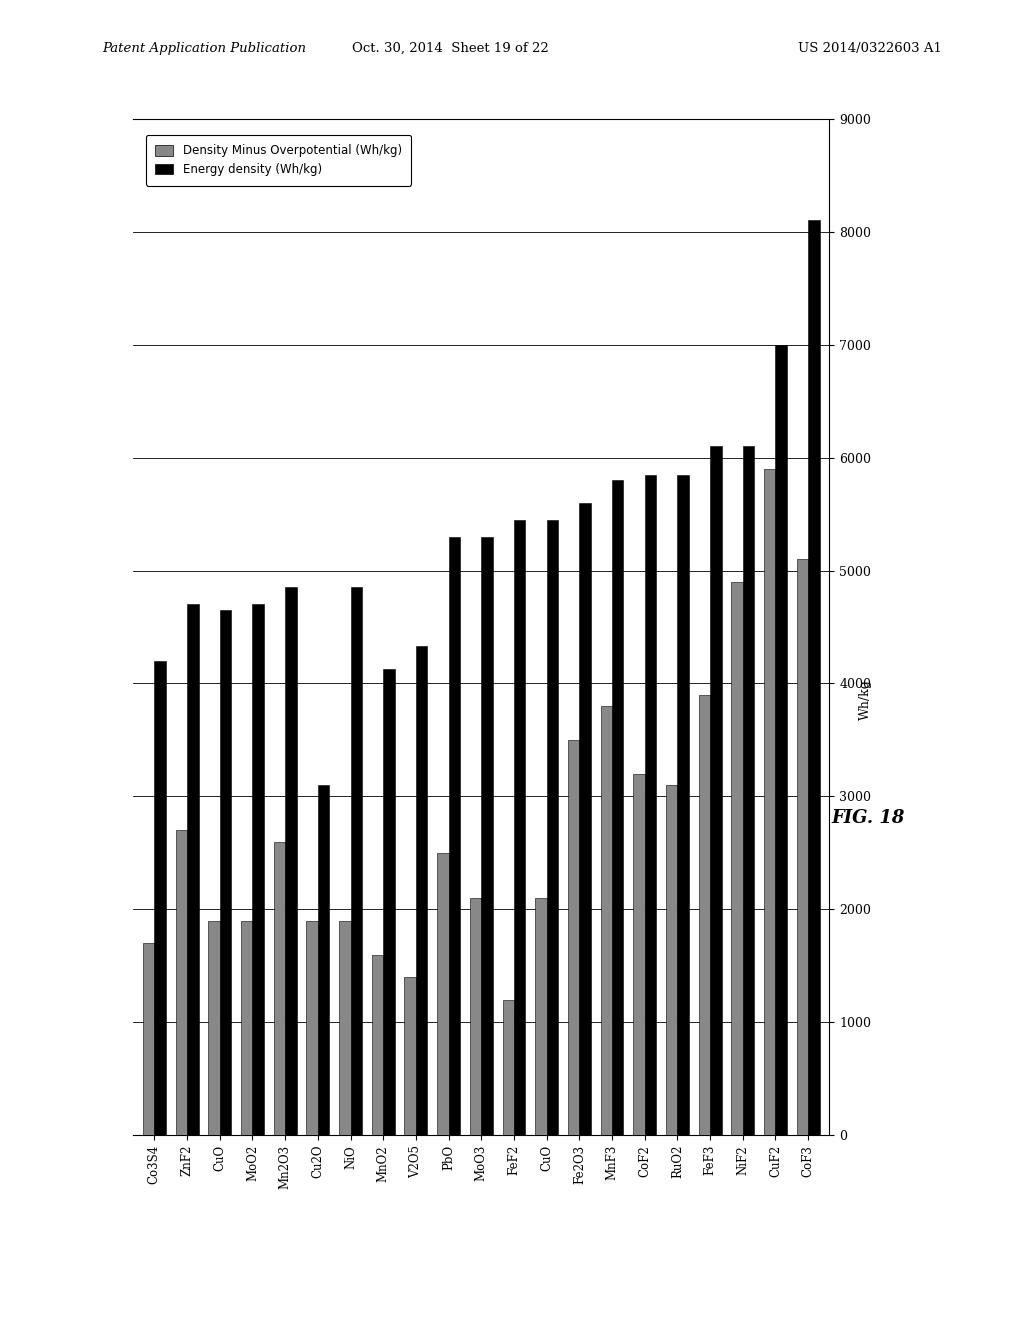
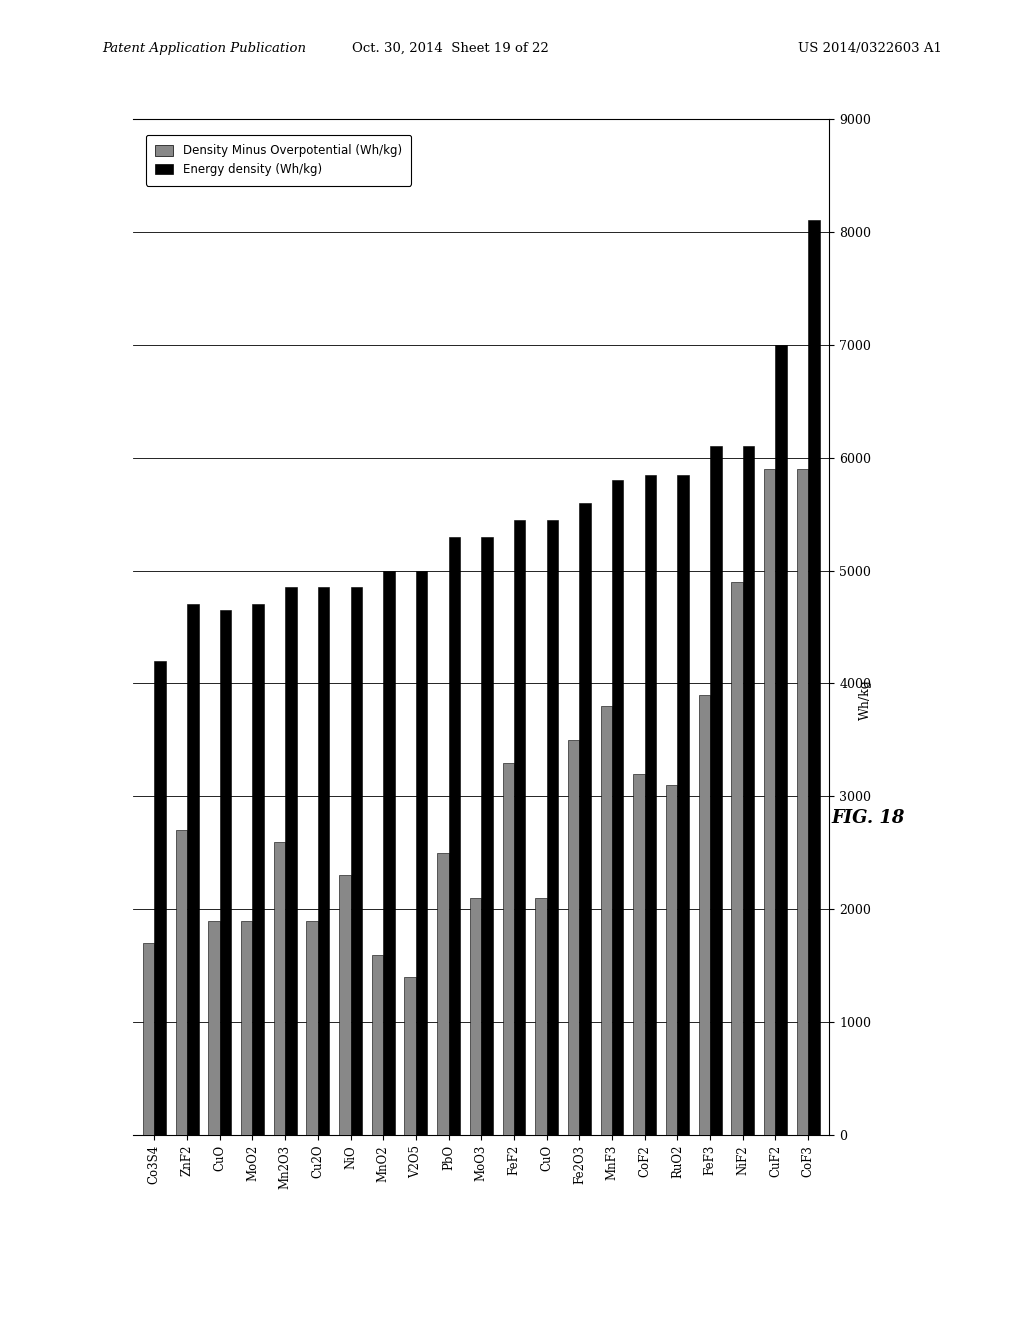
Energy density (Wh/kg)/Cu2O: 3100 -> 4850
Density Minus Overpotential (Wh/kg)/NiO: 1900 -> 2300
Energy density (Wh/kg)/MnO2: 4130 -> 5000
Energy density (Wh/kg)/V2O5: 4330 -> 5000
Density Minus Overpotential (Wh/kg)/FeF2: 1200 -> 3300
Density Minus Overpotential (Wh/kg)/CoF3: 5100 -> 5900
